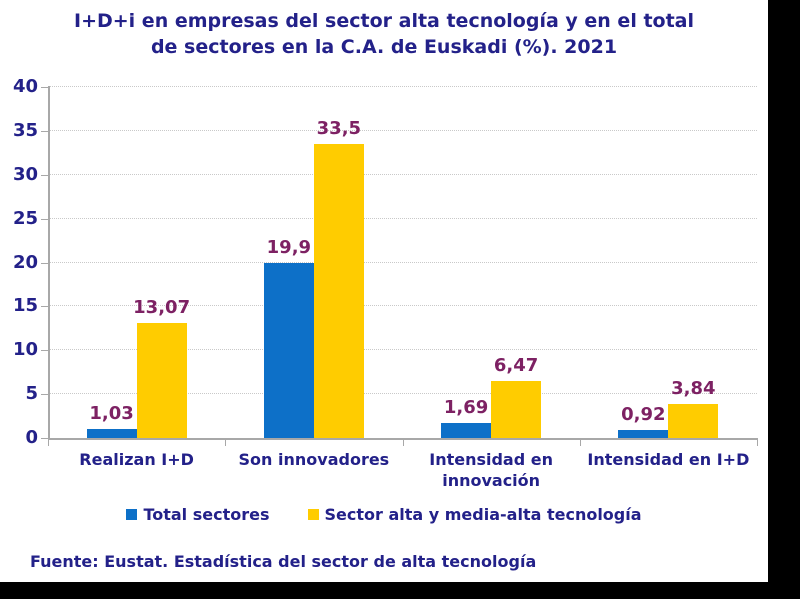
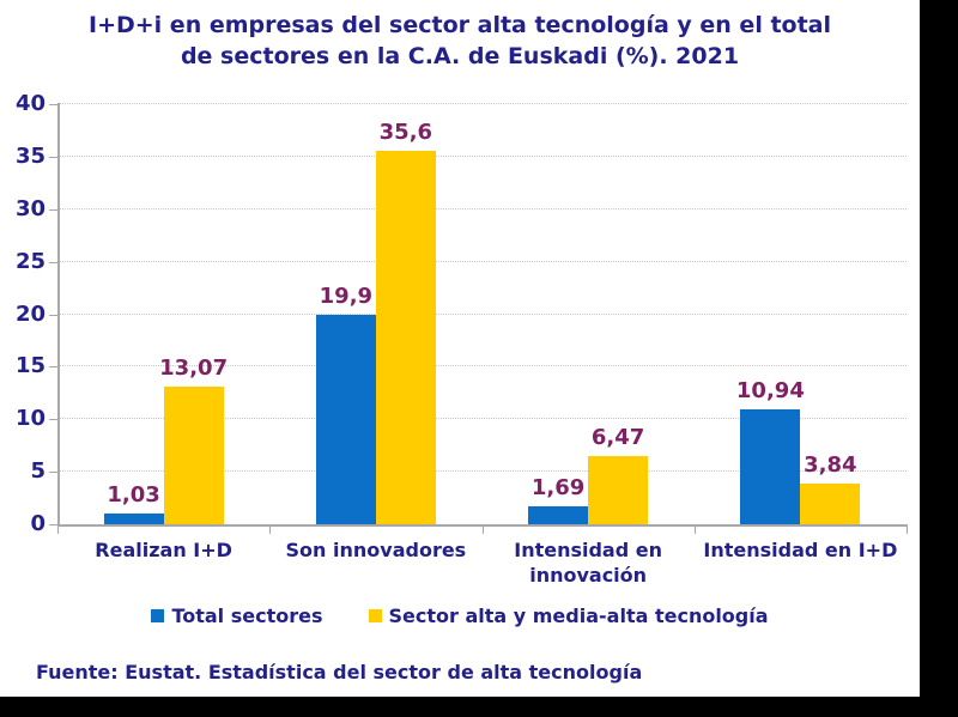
Sector alta y media-alta tecnología/Son innovadores: 33,5 -> 35,6
Total sectores/Intensidad en I+D: 0,92 -> 10,94
